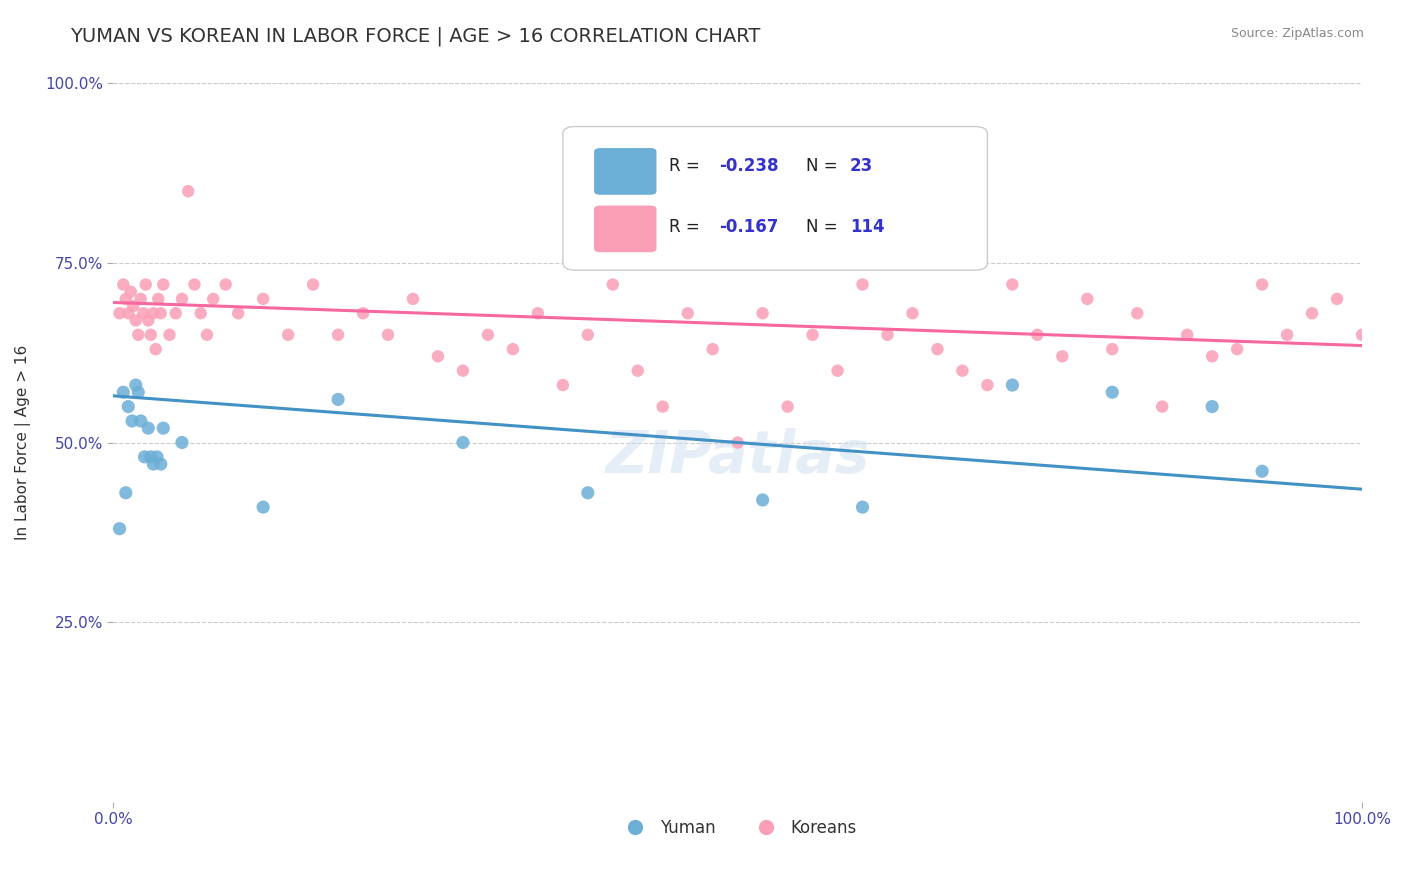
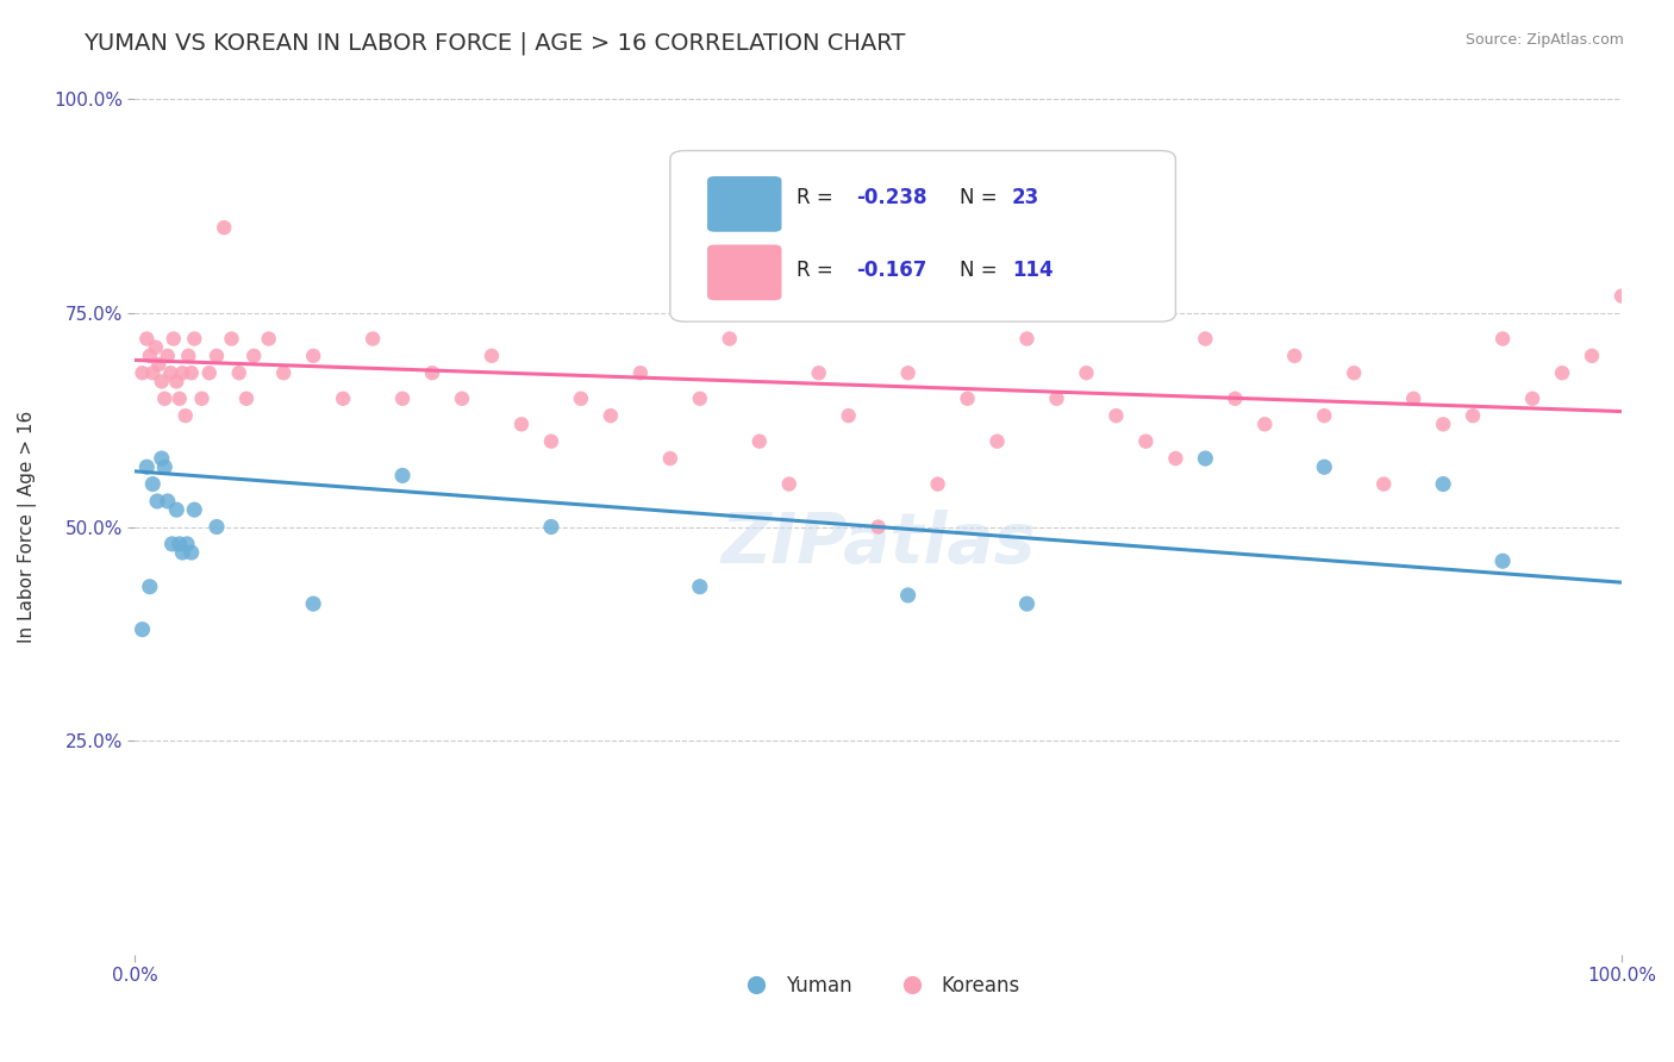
Koreans/100.0%: 65% -> 77%
